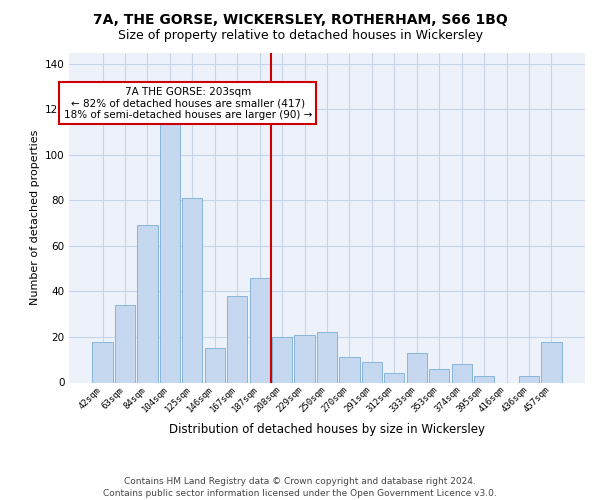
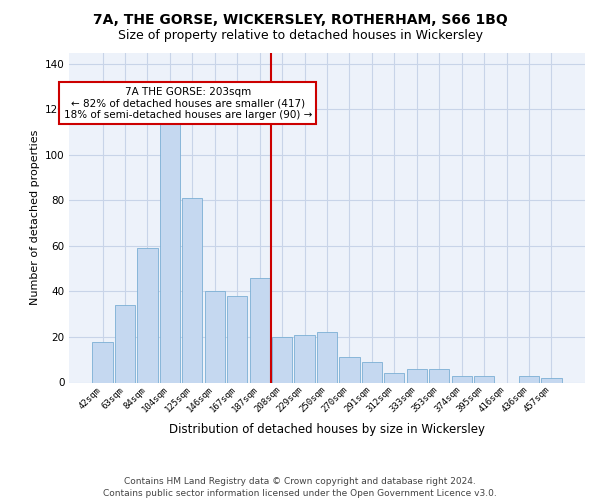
84sqm: 69 -> 59
146sqm: 15 -> 40
333sqm: 13 -> 6
374sqm: 8 -> 3
457sqm: 18 -> 2
